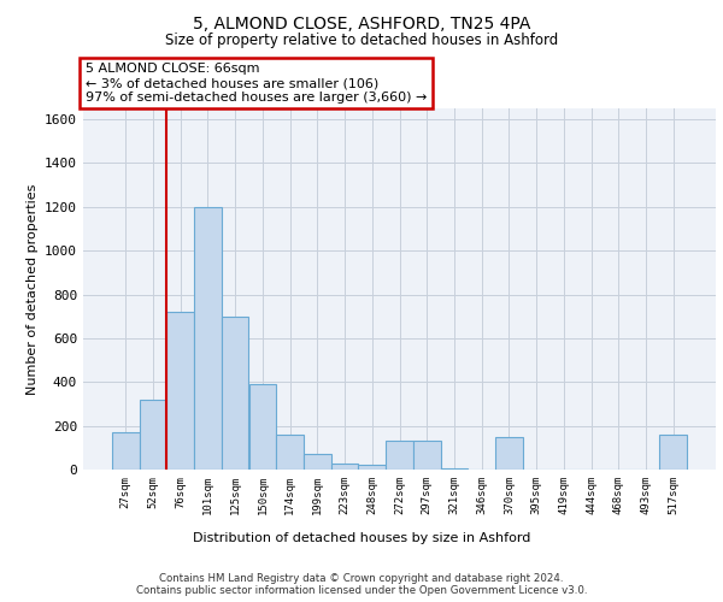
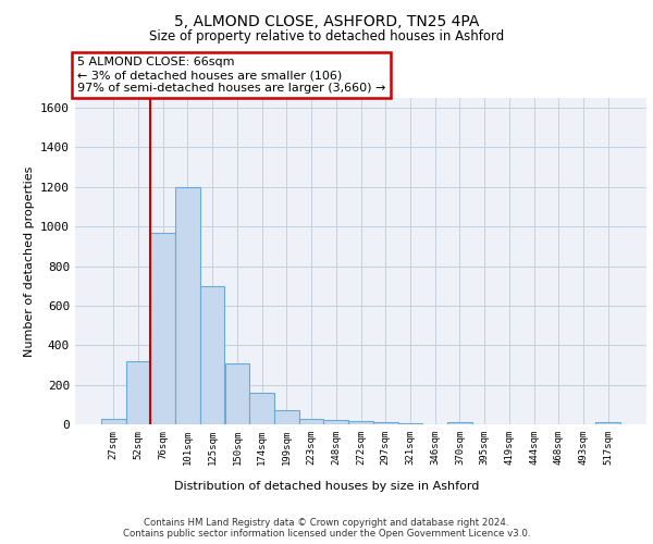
27sqm: 170 -> 30
76sqm: 720 -> 970
150sqm: 390 -> 310
272sqm: 130 -> 20
297sqm: 130 -> 10
370sqm: 150 -> 10
517sqm: 160 -> 10
